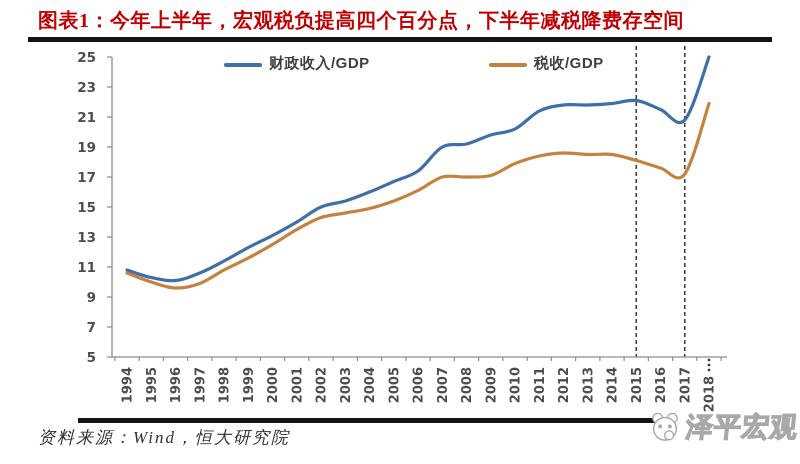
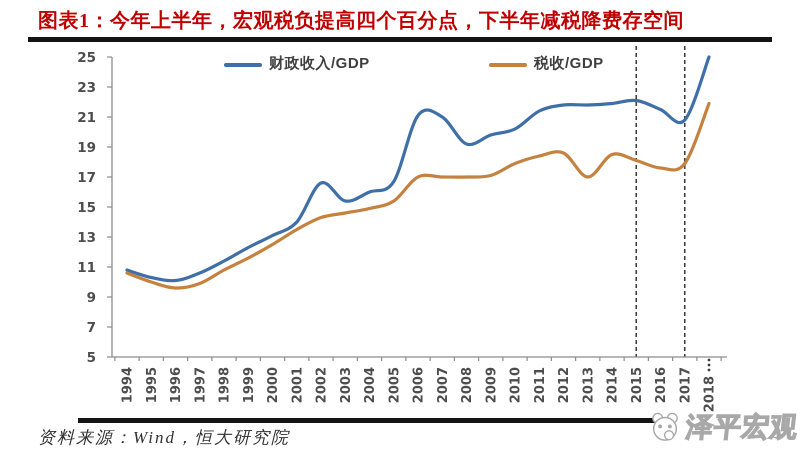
财政收入/GDP/2002: 15.0 -> 16.6
财政收入/GDP/2006: 17.4 -> 21.1
税收/GDP/2006: 16.1 -> 17.0
财政收入/GDP/2007: 19.0 -> 21.0
税收/GDP/2013: 18.5 -> 17.0
税收/GDP/2017: 17.2 -> 17.9
